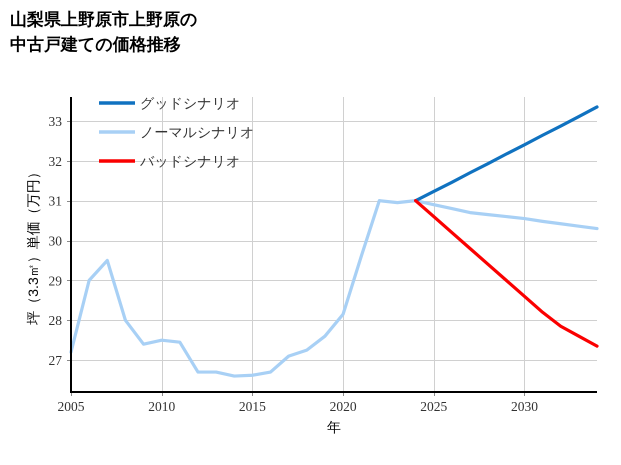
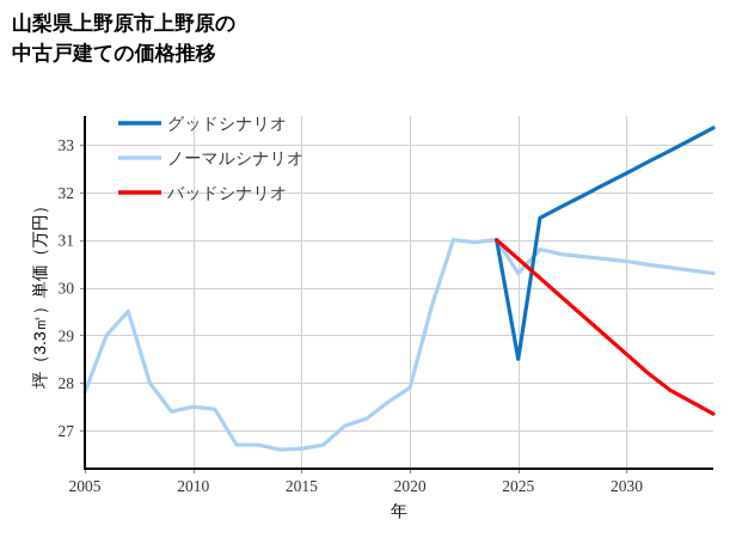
ノーマルシナリオ/2005: 27.2 -> 27.8
ノーマルシナリオ/2020: 28.1 -> 27.9
ノーマルシナリオ/2025: 30.9 -> 30.3
グッドシナリオ/2025: 31.2 -> 28.5
